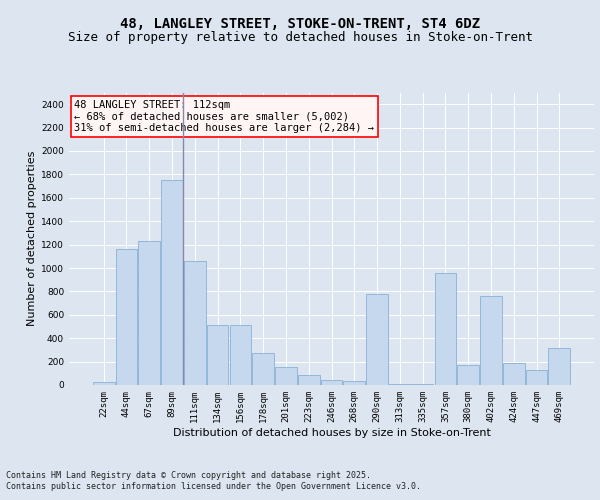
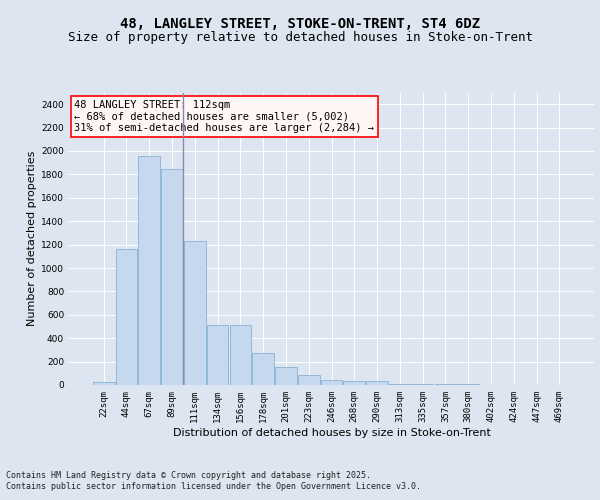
67sqm: 1230 -> 1960
89sqm: 1750 -> 1840
111sqm: 1060 -> 1230
290sqm: 780 -> 30
357sqm: 960 -> 0
380sqm: 170 -> 0
402sqm: 760 -> 0
424sqm: 190 -> 0
447sqm: 130 -> 0
469sqm: 320 -> 0
